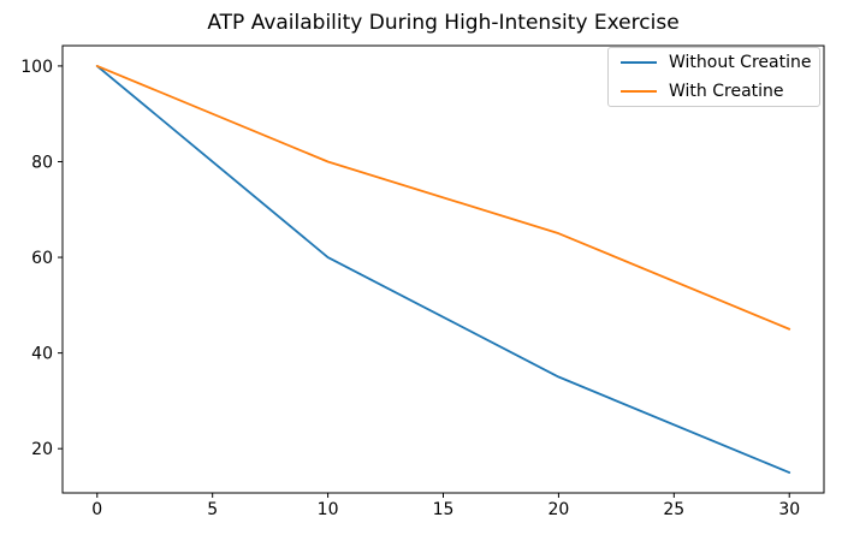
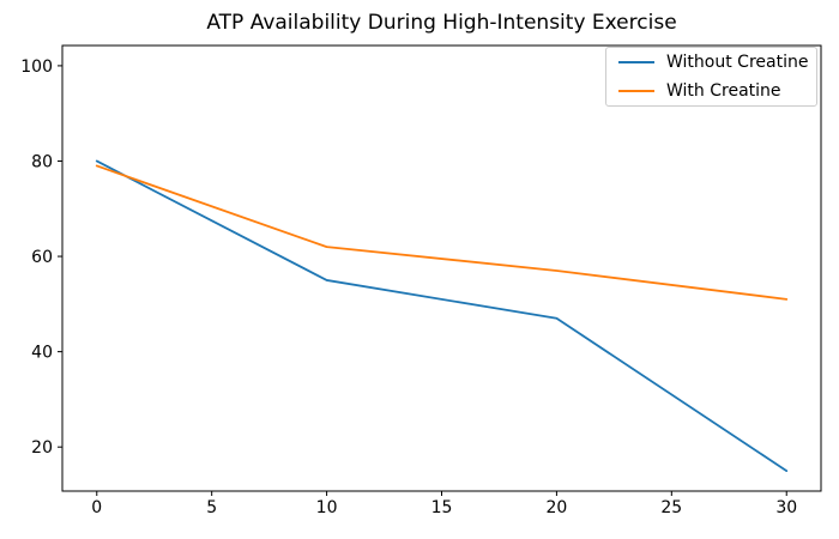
Without Creatine/0: 100 -> 80
With Creatine/0: 100 -> 79
Without Creatine/10: 60 -> 55
With Creatine/10: 80 -> 62
Without Creatine/20: 35 -> 47
With Creatine/20: 65 -> 57
With Creatine/30: 45 -> 51
